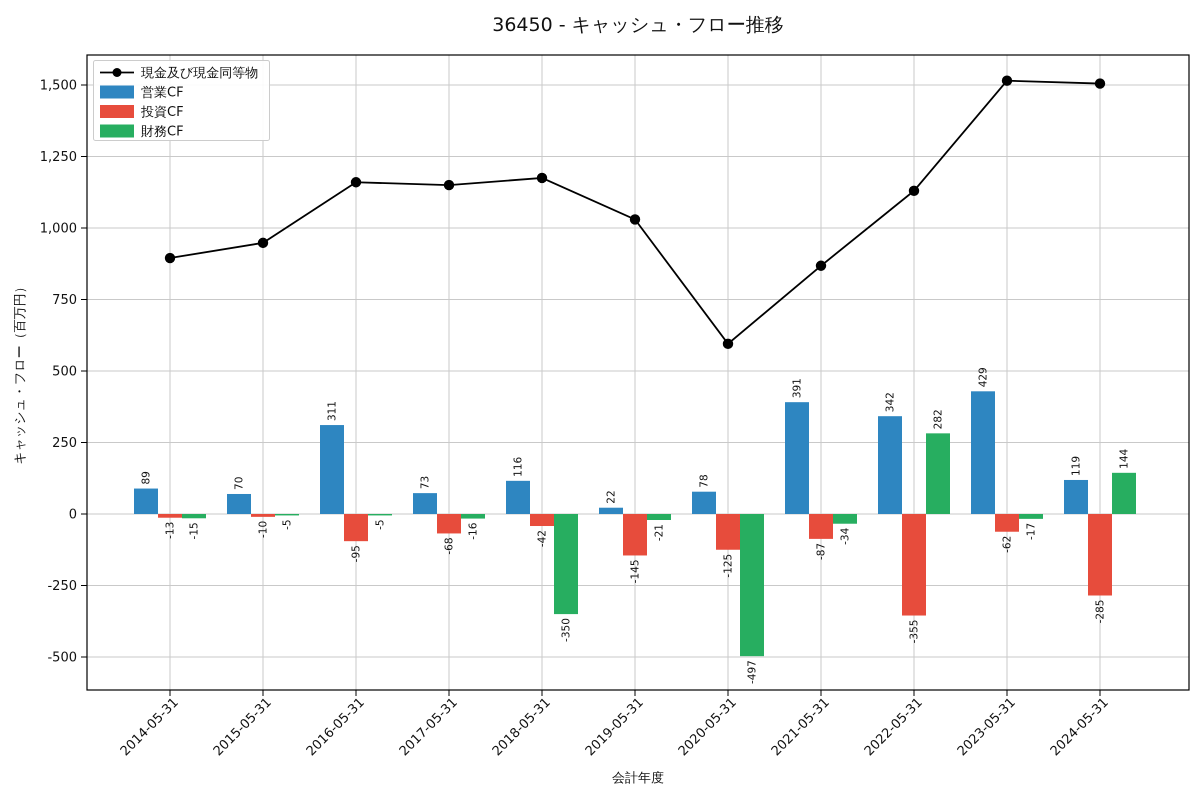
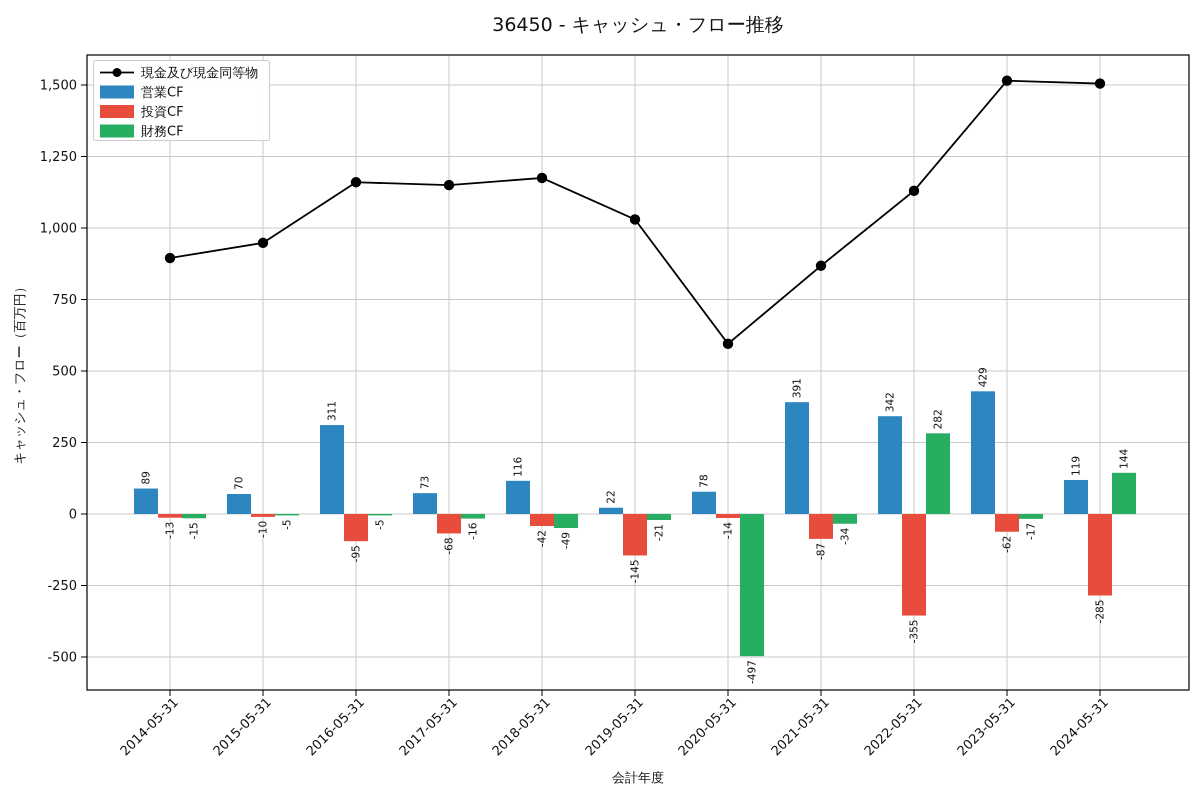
財務CF/2018-05-31: -350 -> -49
投資CF/2020-05-31: -125 -> -14
